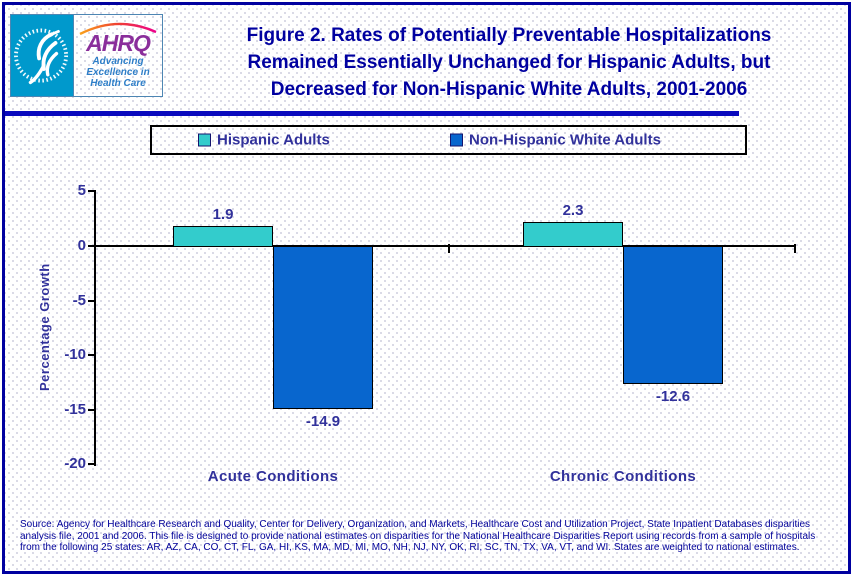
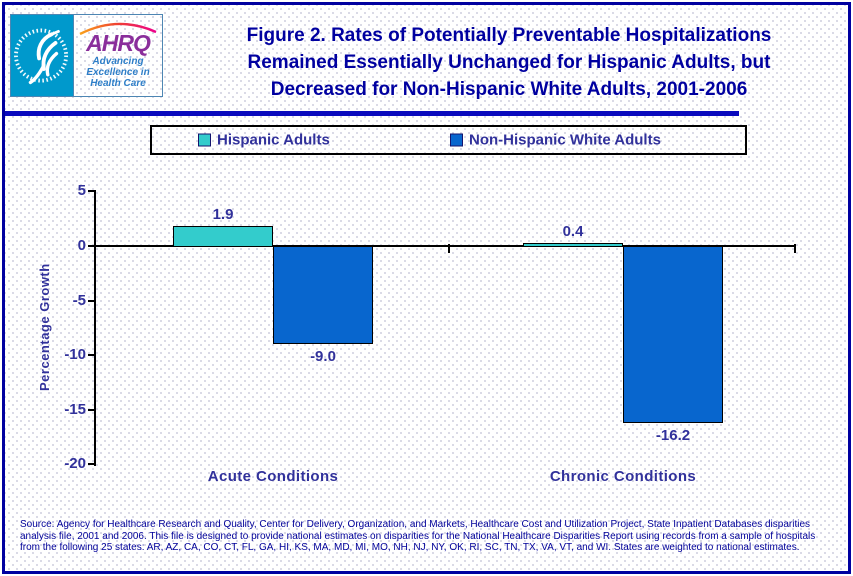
Non-Hispanic White Adults/Acute Conditions: -14.9 -> -9.0
Hispanic Adults/Chronic Conditions: 2.3 -> 0.4
Non-Hispanic White Adults/Chronic Conditions: -12.6 -> -16.2
